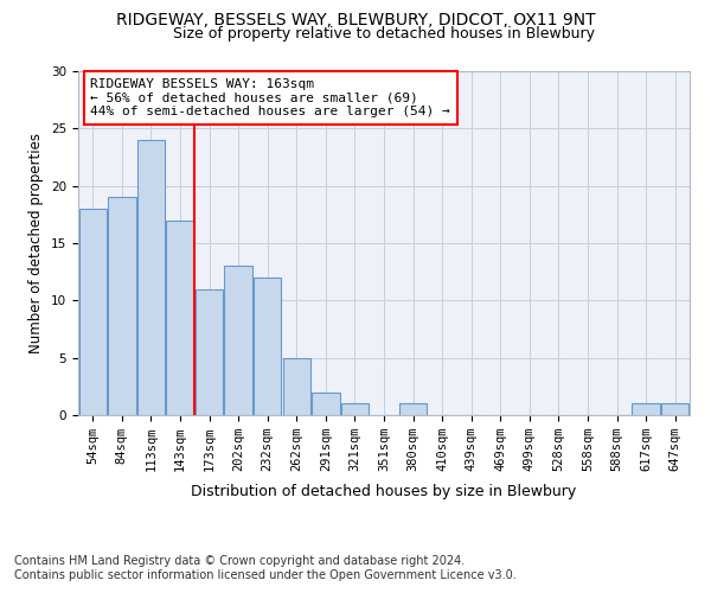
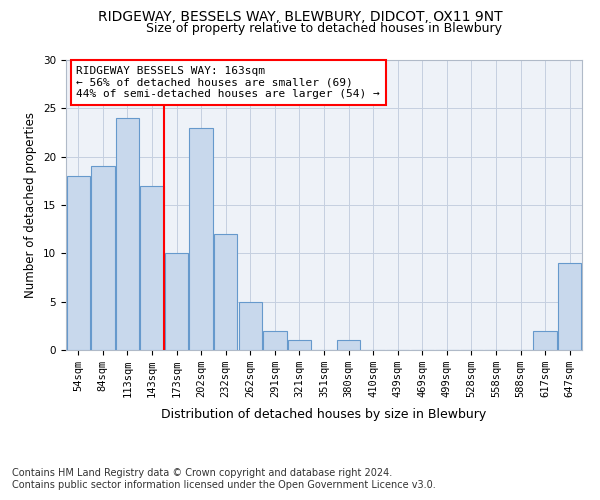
173sqm: 11 -> 10
202sqm: 13 -> 23
617sqm: 1 -> 2
647sqm: 1 -> 9
